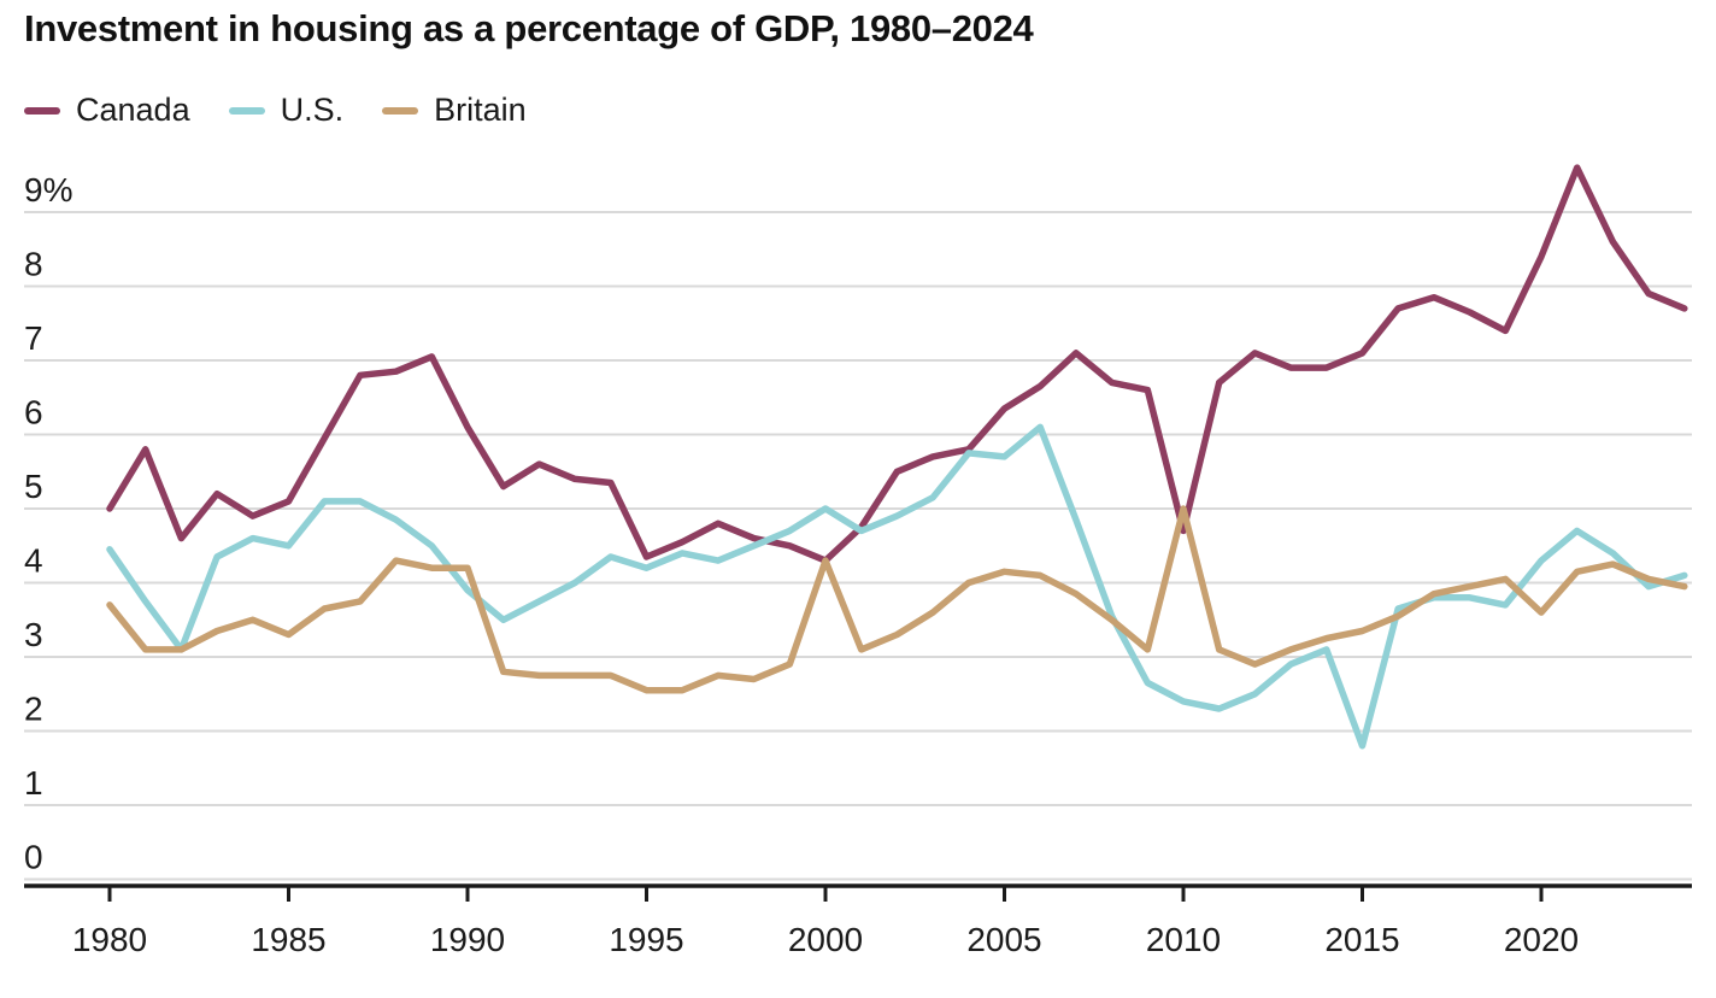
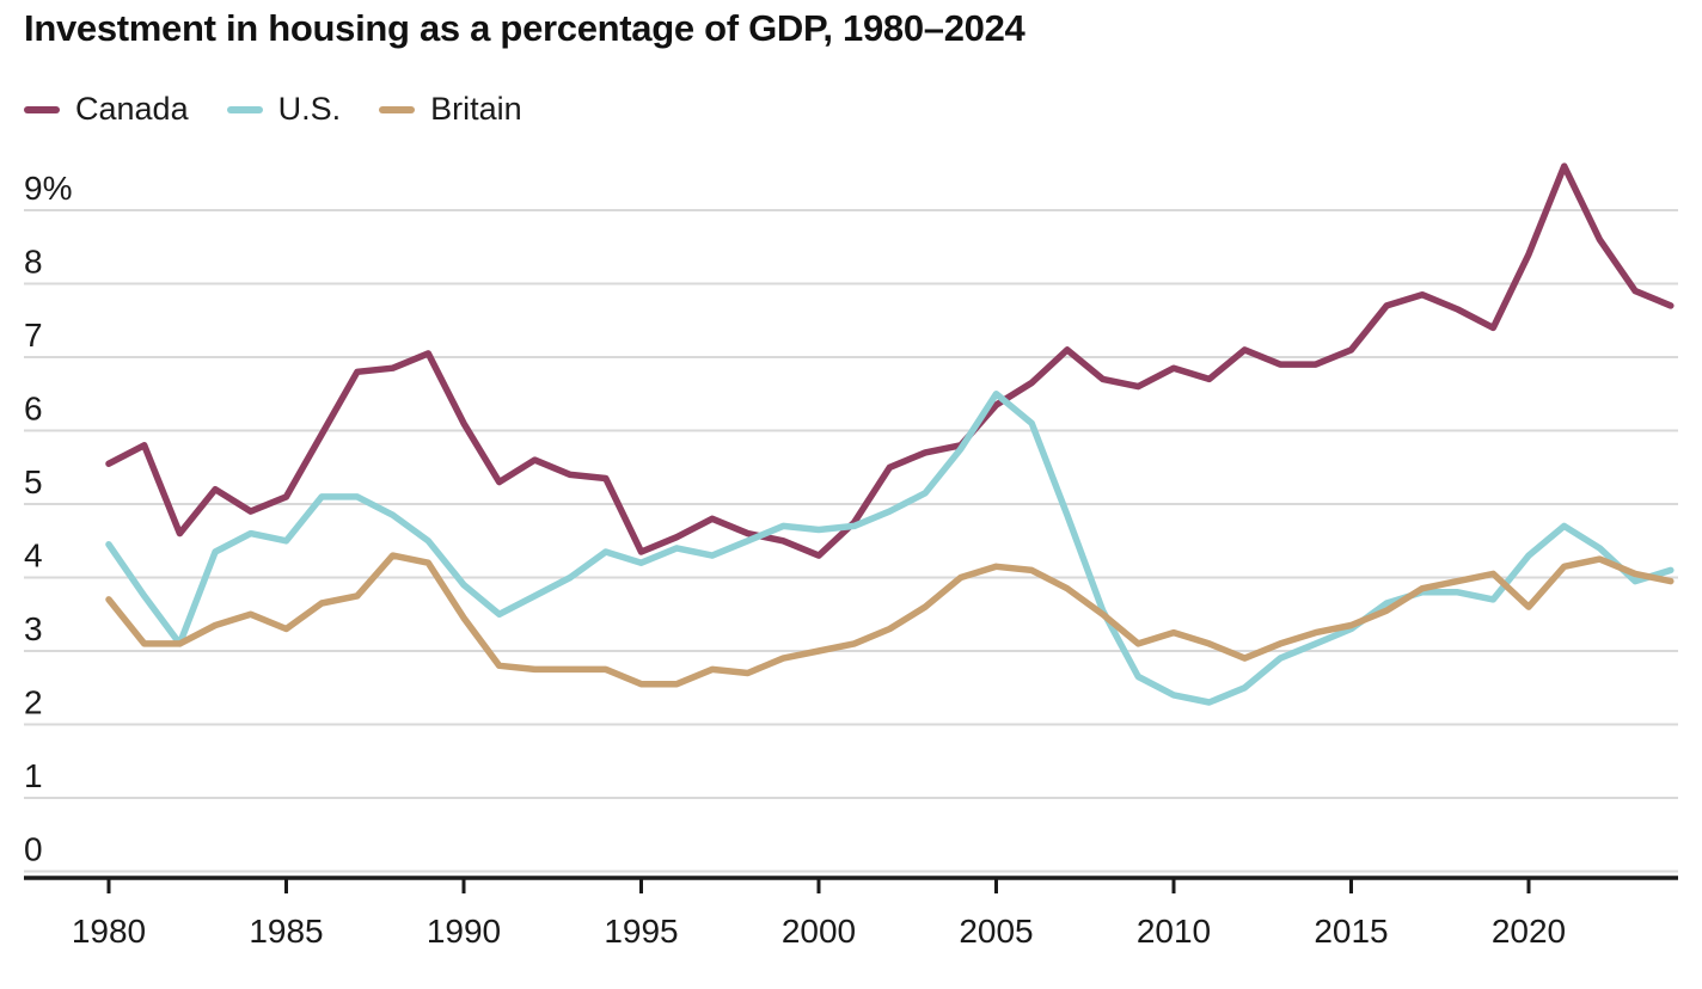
Canada/1980: 5.0% -> 5.5%
Britain/1990: 4.2% -> 3.5%
U.S./2000: 5.0% -> 4.7%
Britain/2000: 4.3% -> 3.0%
U.S./2005: 5.7% -> 6.5%
Canada/2010: 4.7% -> 6.8%
Britain/2010: 5.0% -> 3.2%
U.S./2015: 1.8% -> 3.3%
